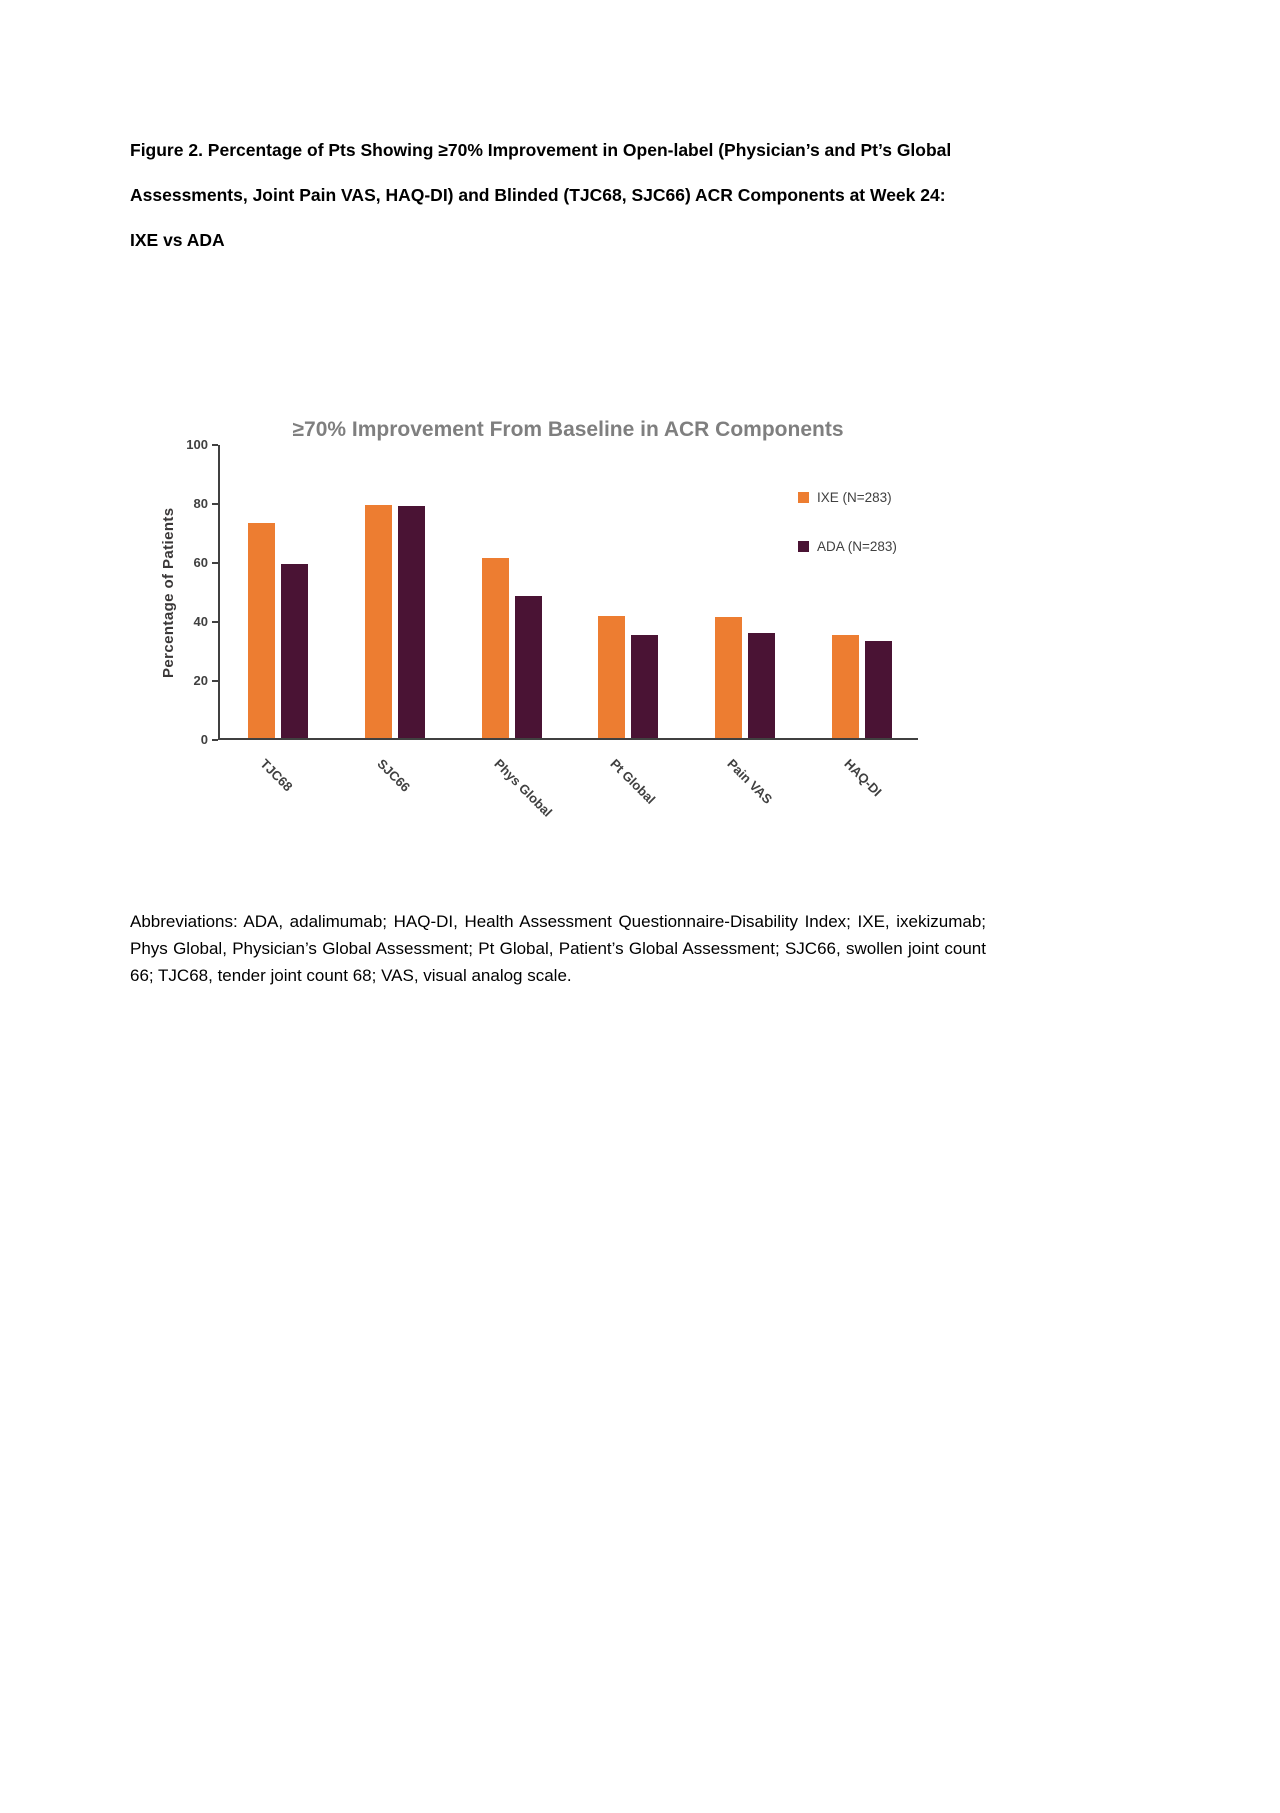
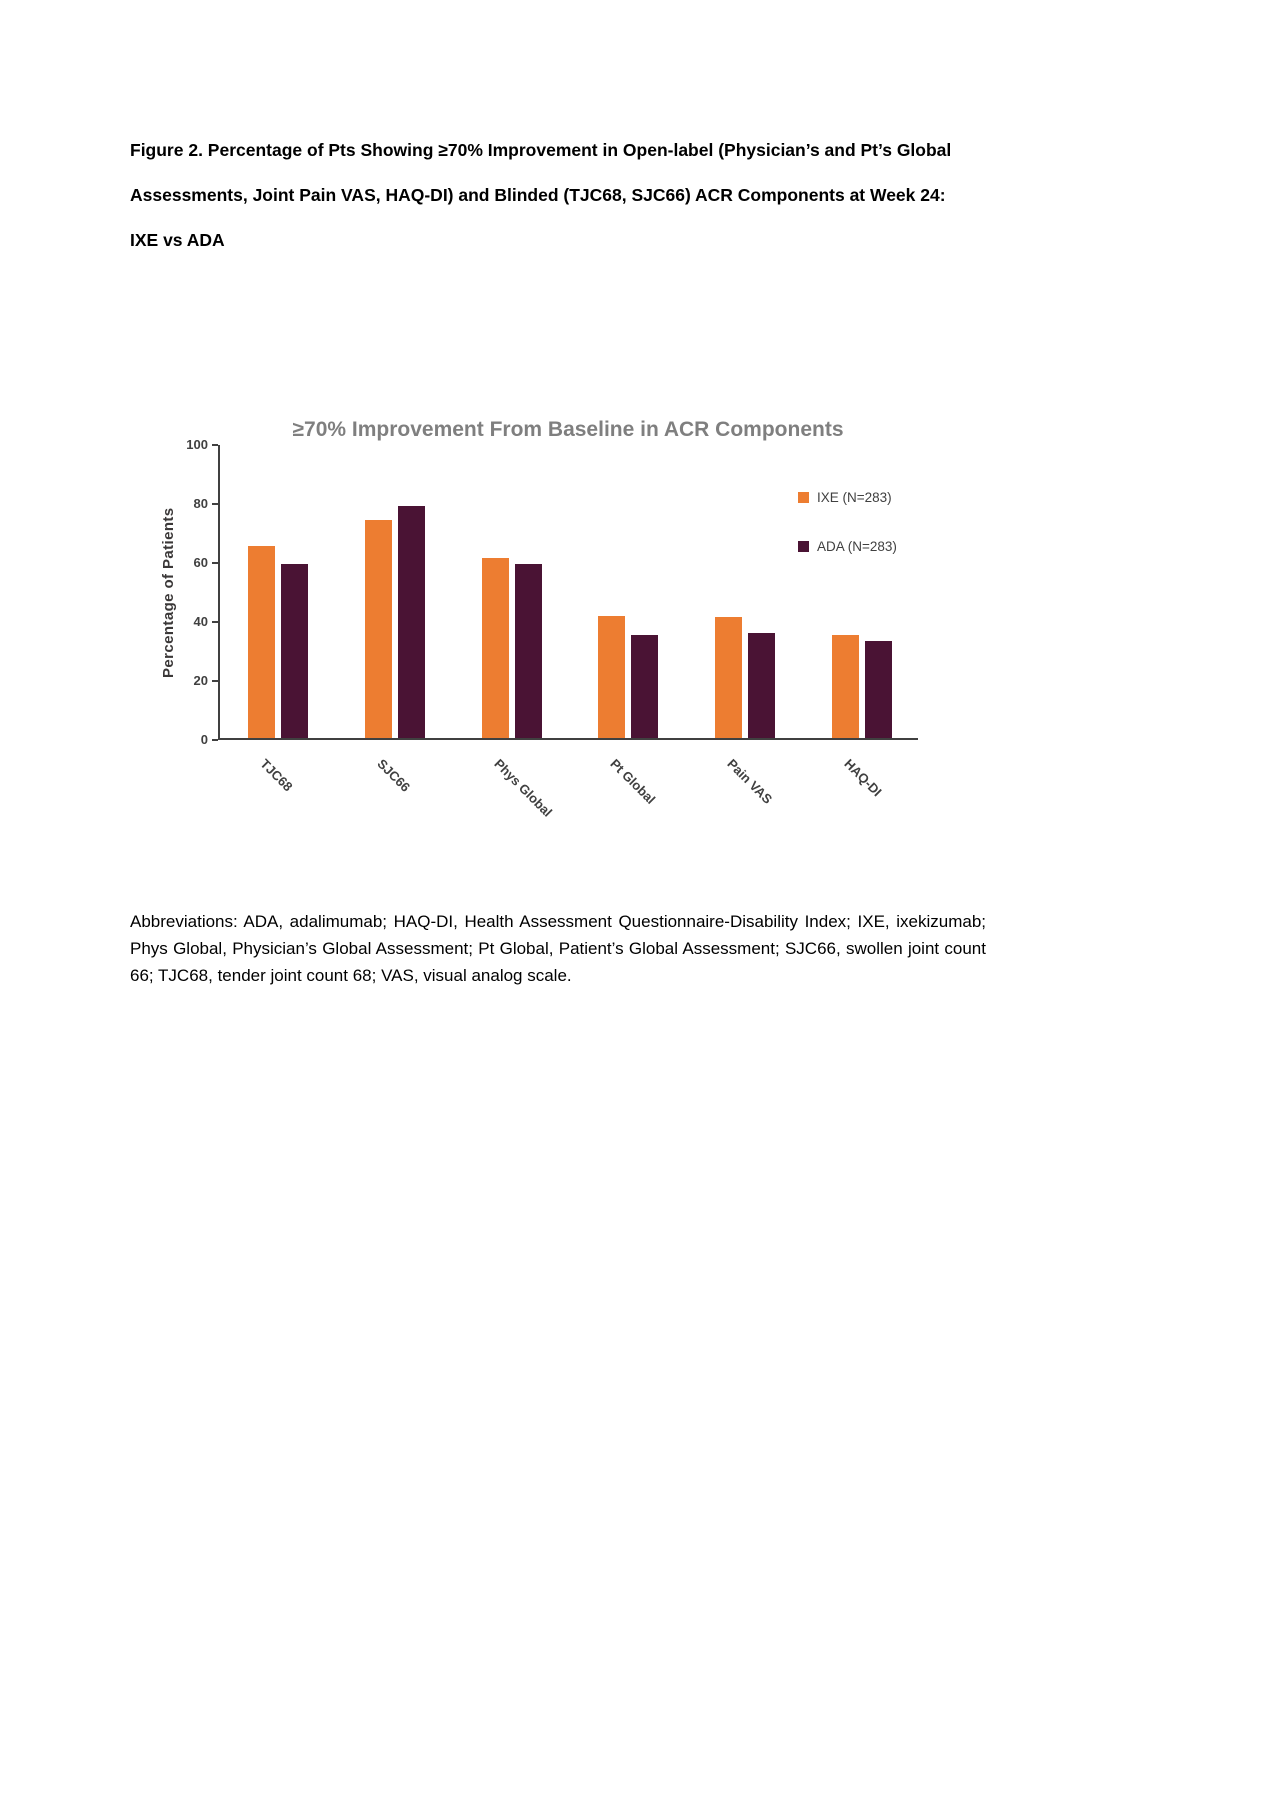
IXE (N=283)/TJC68: 73 -> 65
IXE (N=283)/SJC66: 79 -> 74
ADA (N=283)/Phys Global: 48 -> 59
